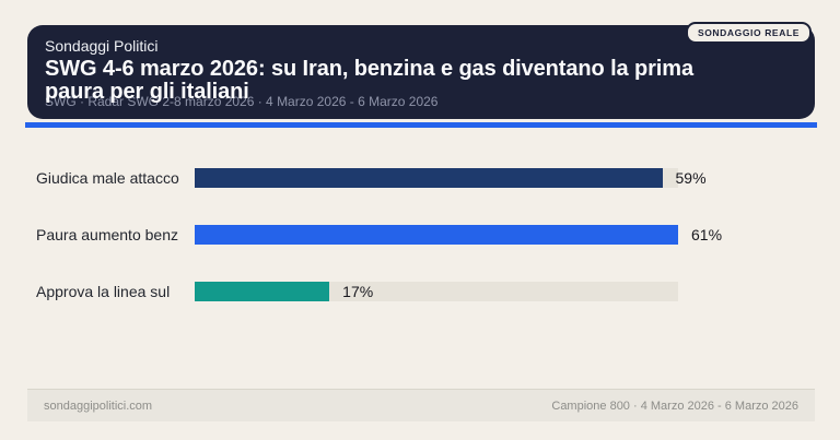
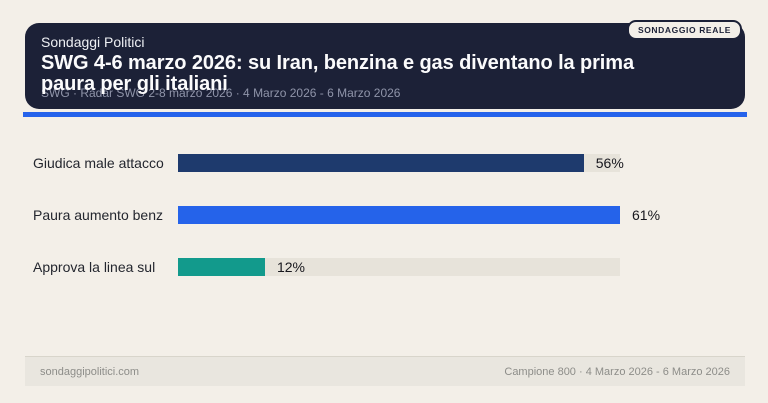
Giudica male attacco: 59% -> 56%
Approva la linea sul: 17% -> 12%
